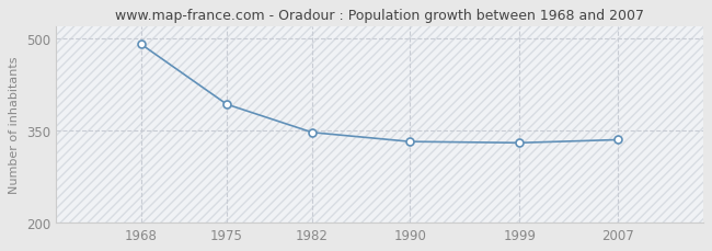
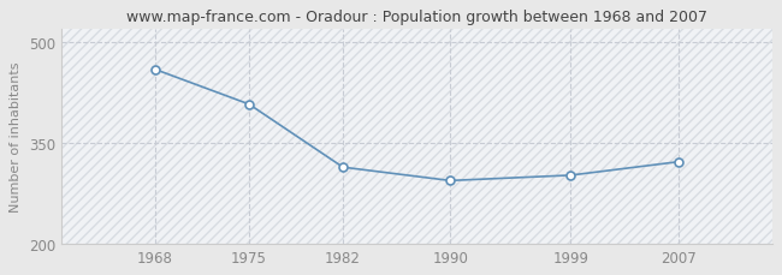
1968: 491 -> 460
1975: 393 -> 408
1982: 347 -> 314
1990: 332 -> 294
1999: 330 -> 302
2007: 335 -> 322
